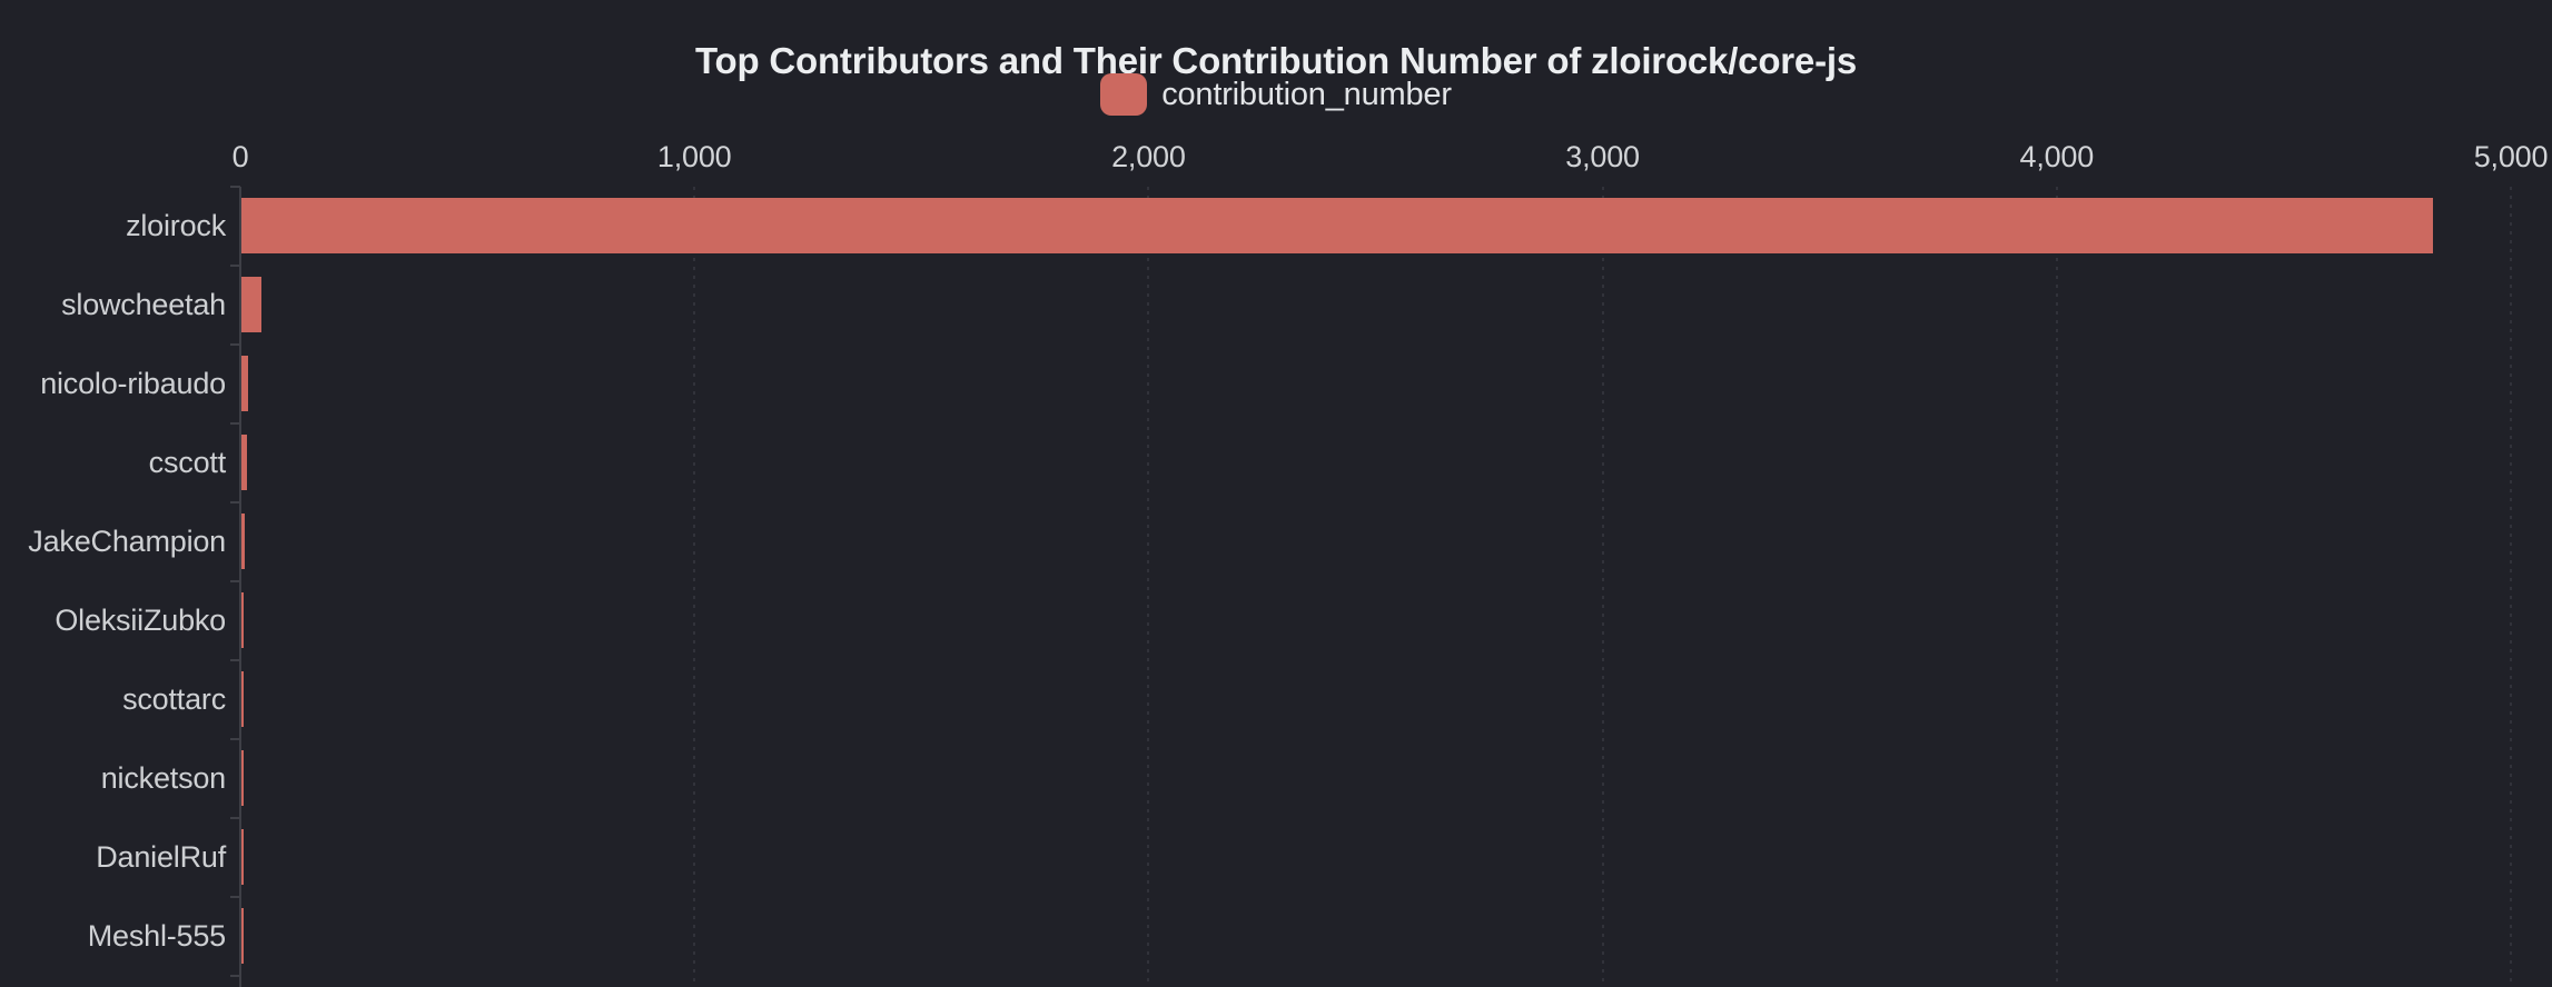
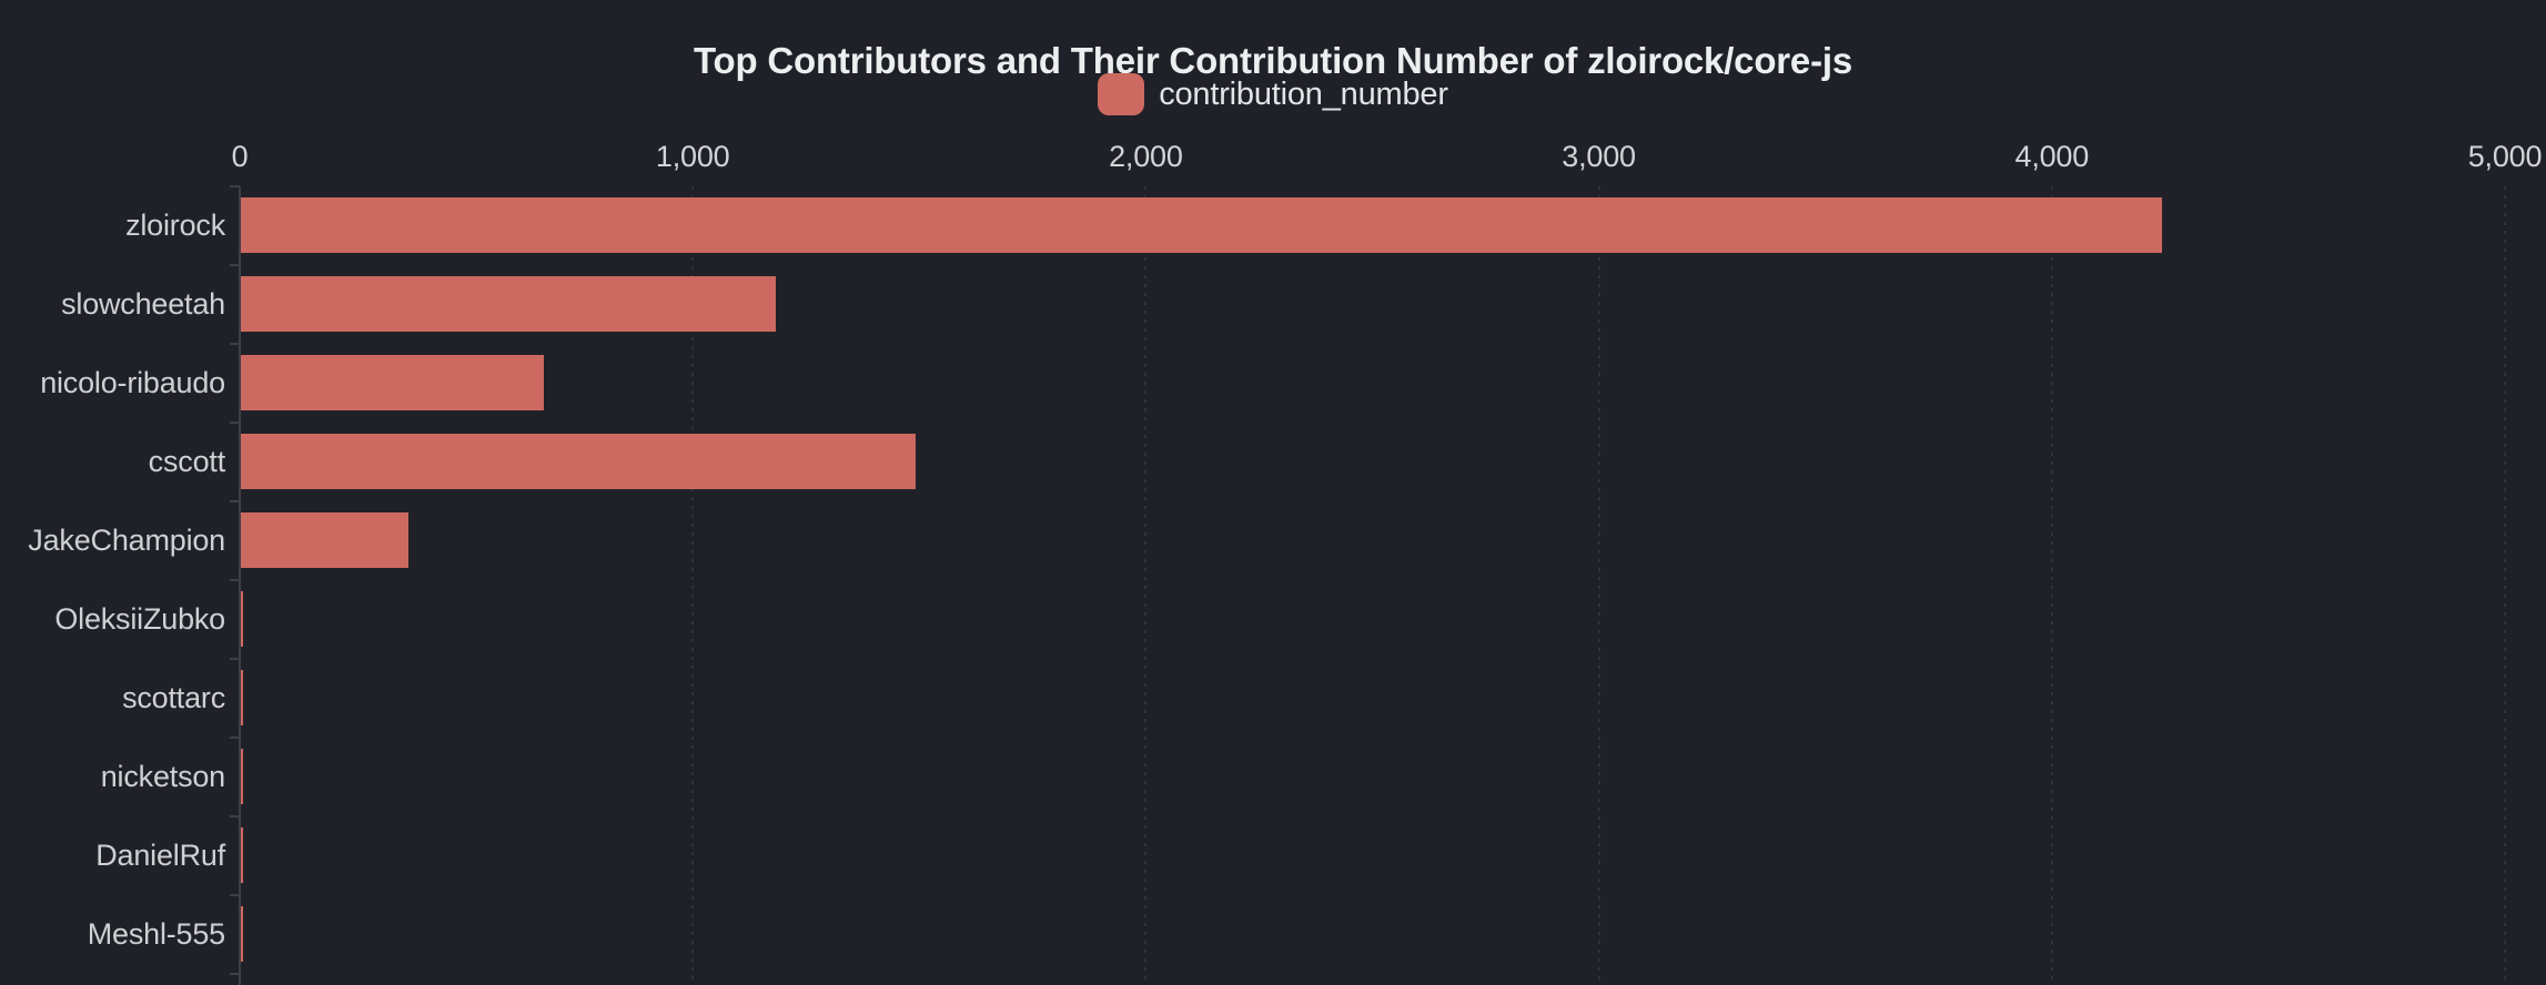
zloirock: 4830 -> 4240
slowcheetah: 40 -> 1180
nicolo-ribaudo: 20 -> 670
cscott: 10 -> 1490
JakeChampion: 10 -> 370
